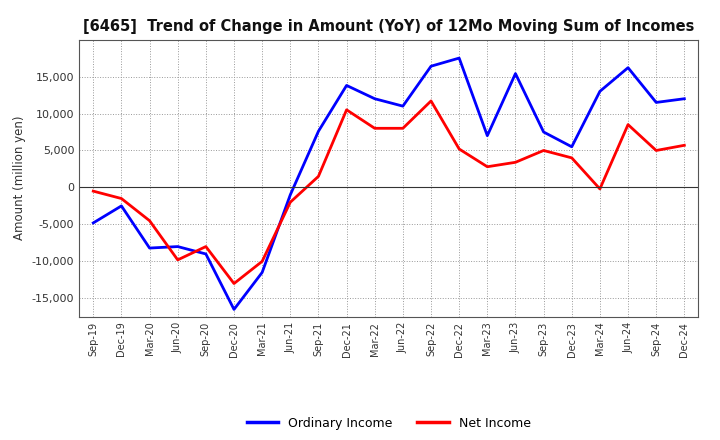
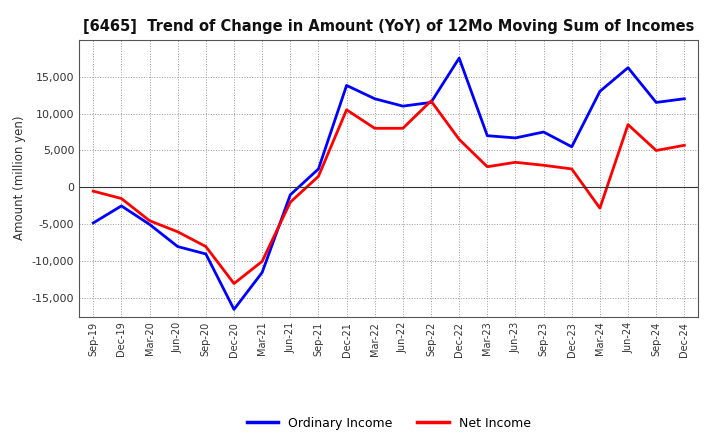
Ordinary Income/Mar-20: -8,200 -> -5,000
Net Income/Jun-20: -9,800 -> -6,000
Ordinary Income/Sep-21: 7,600 -> 2,500
Ordinary Income/Sep-22: 16,400 -> 11,500
Net Income/Dec-22: 5,200 -> 6,500
Ordinary Income/Jun-23: 15,400 -> 6,700
Net Income/Sep-23: 5,000 -> 3,000
Net Income/Dec-23: 4,000 -> 2,500
Net Income/Mar-24: -200 -> -2,800
